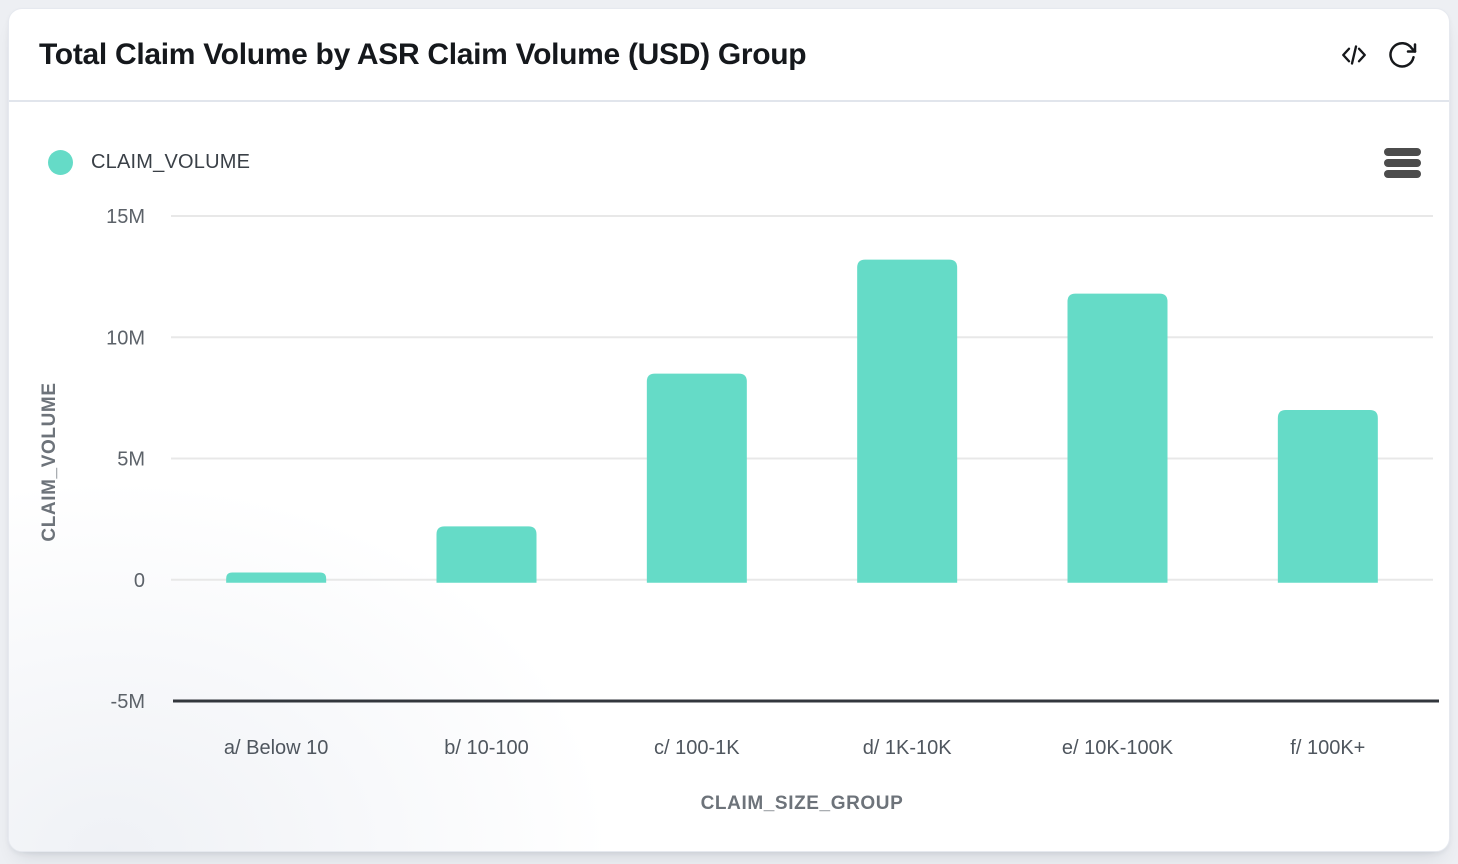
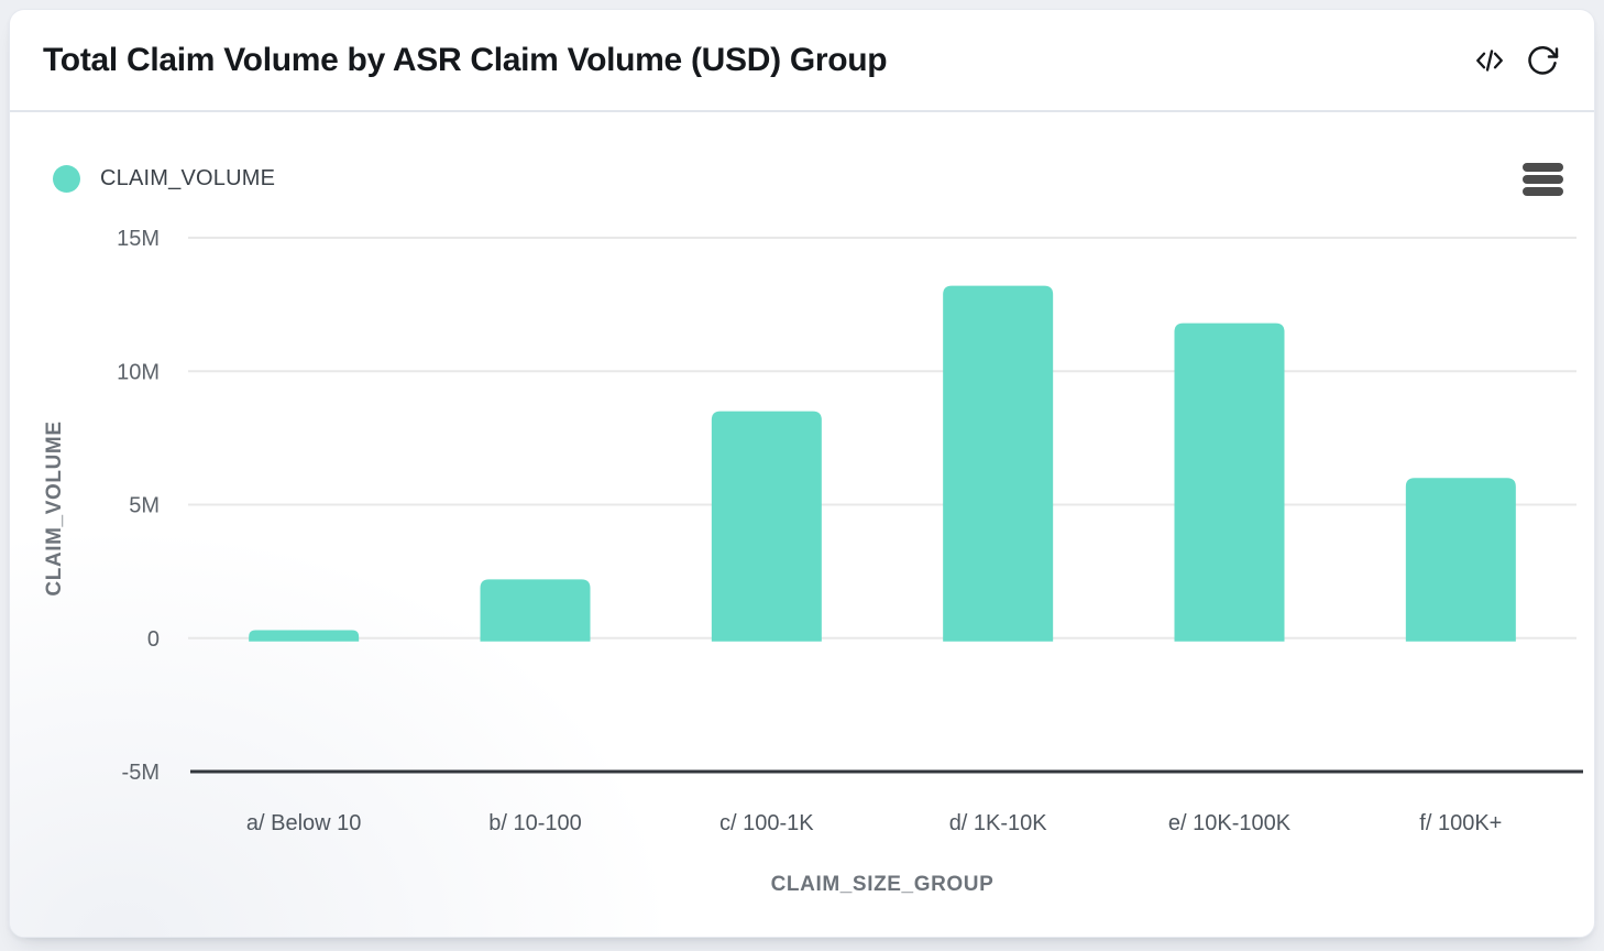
f/ 100K+: 7.0M -> 6.0M
